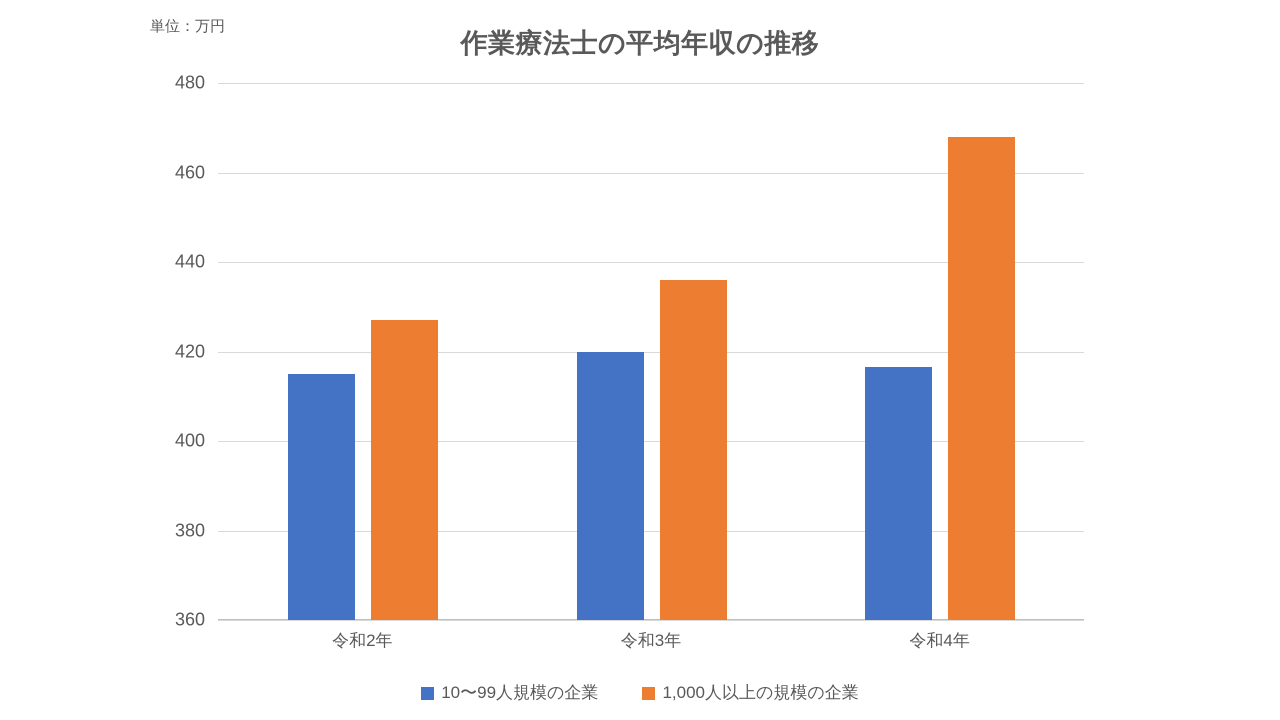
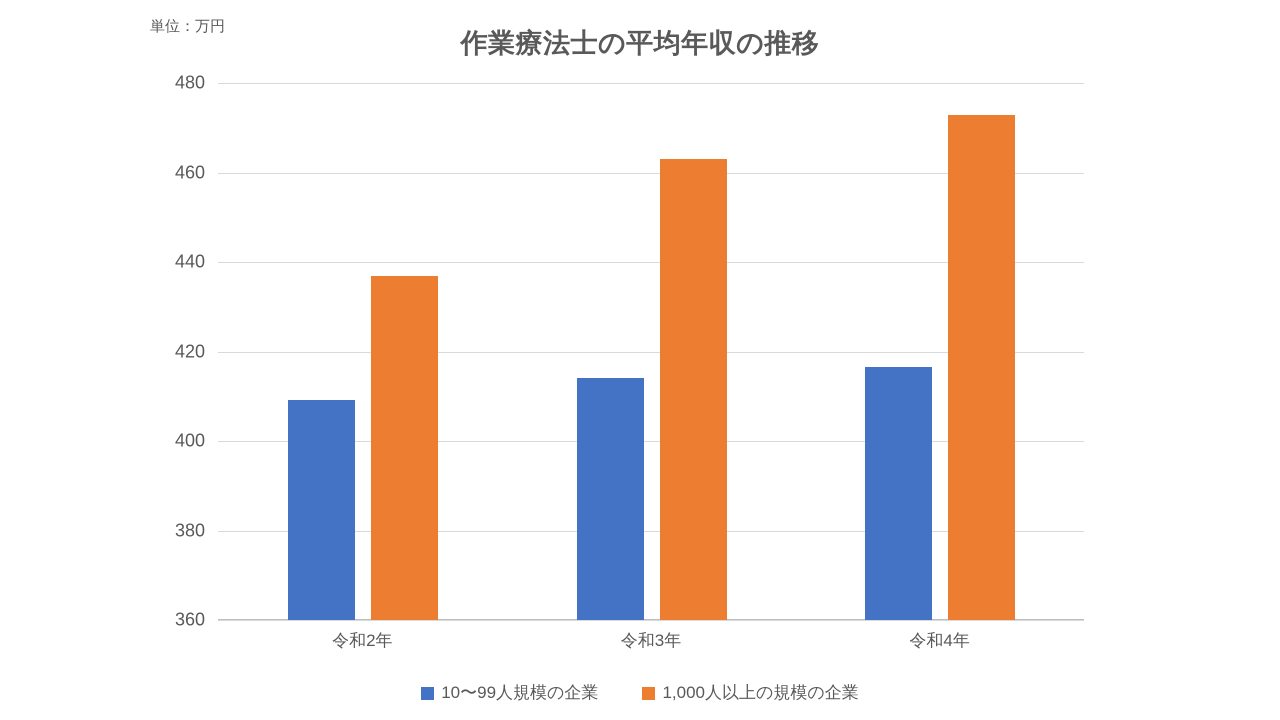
10〜99人規模の企業/令和2年: 415 -> 409
1,000人以上の規模の企業/令和2年: 427 -> 437
10〜99人規模の企業/令和3年: 420 -> 414
1,000人以上の規模の企業/令和3年: 436 -> 463
1,000人以上の規模の企業/令和4年: 468 -> 473
